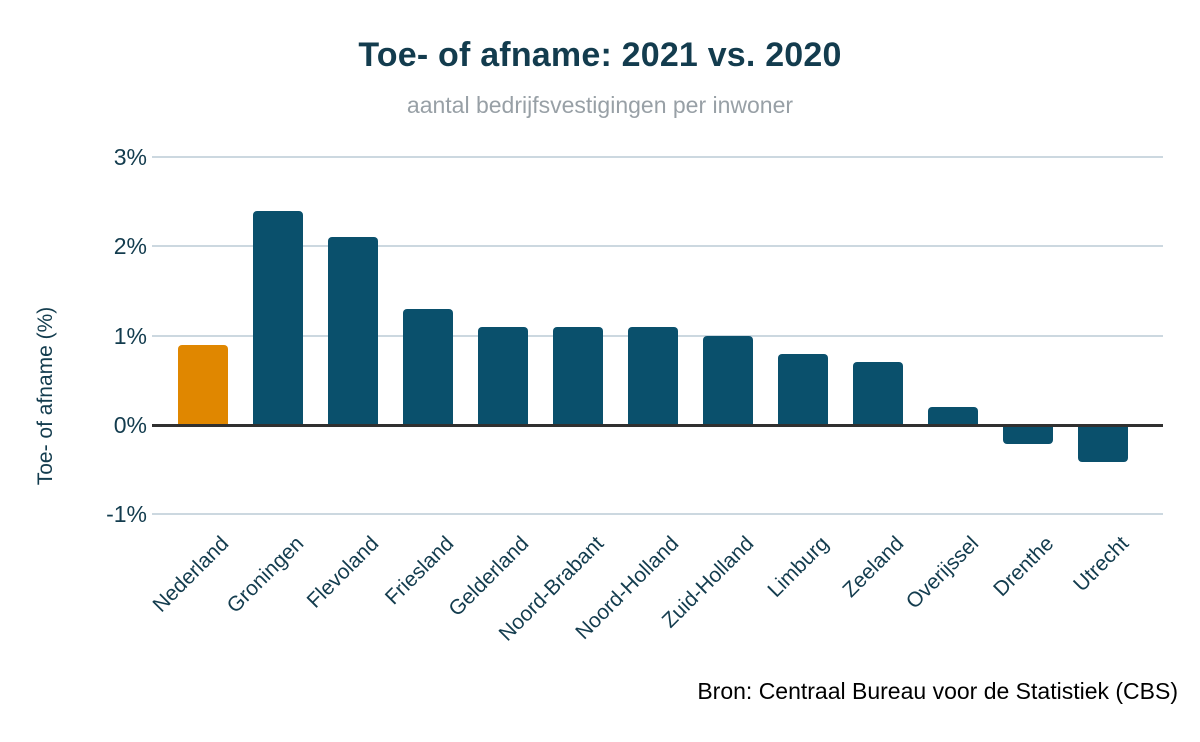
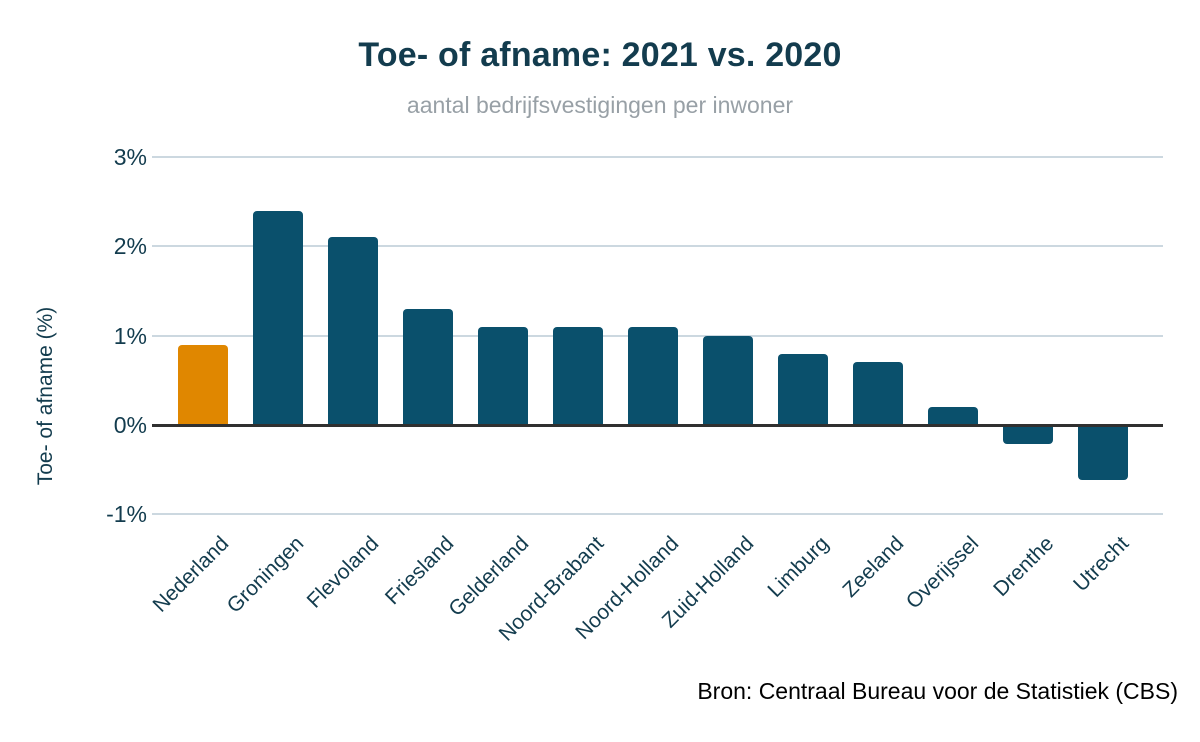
Utrecht: -0.4% -> -0.6%
